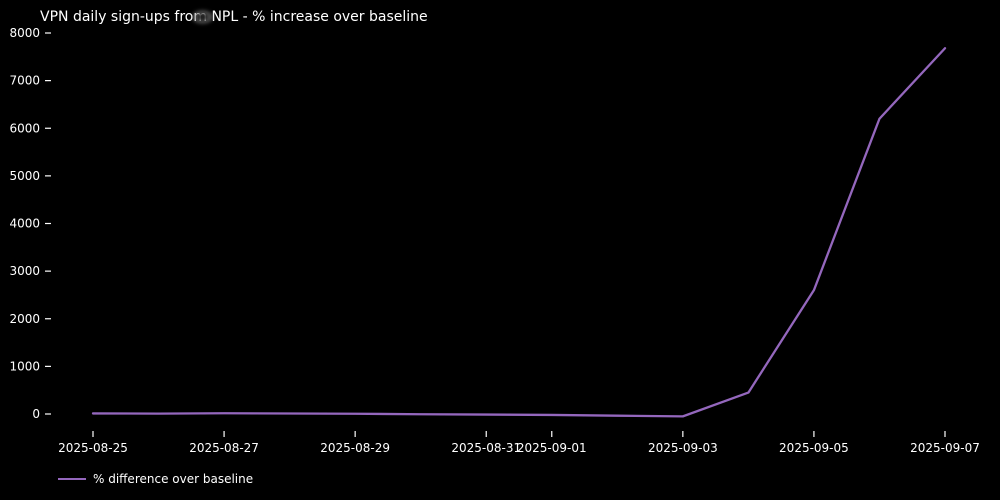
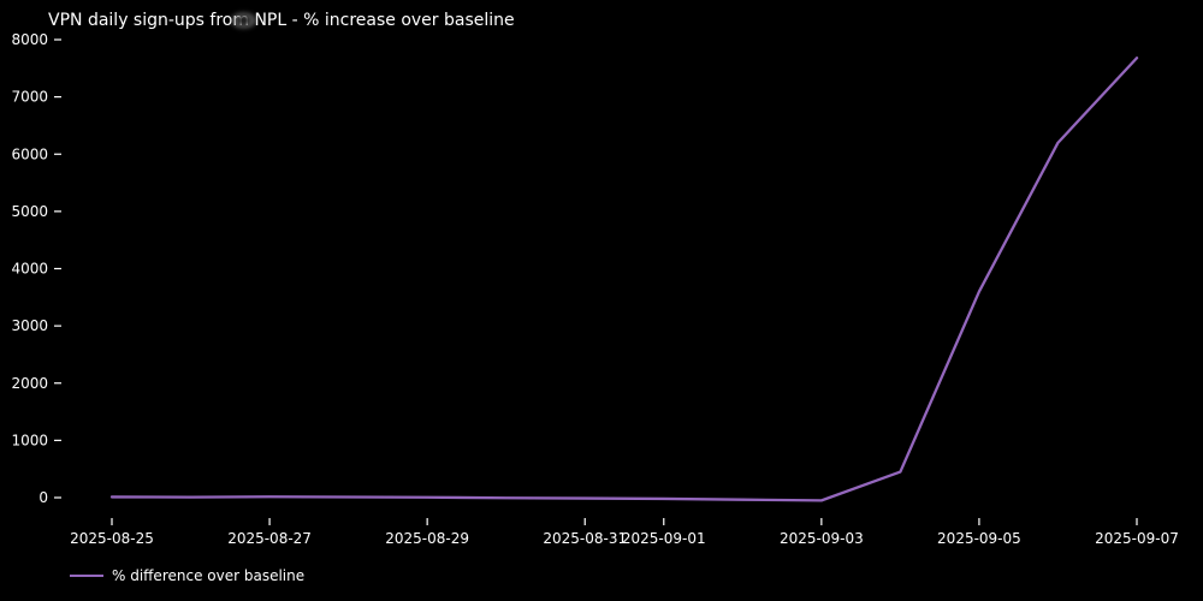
2025-09-05: 2600 -> 3600
